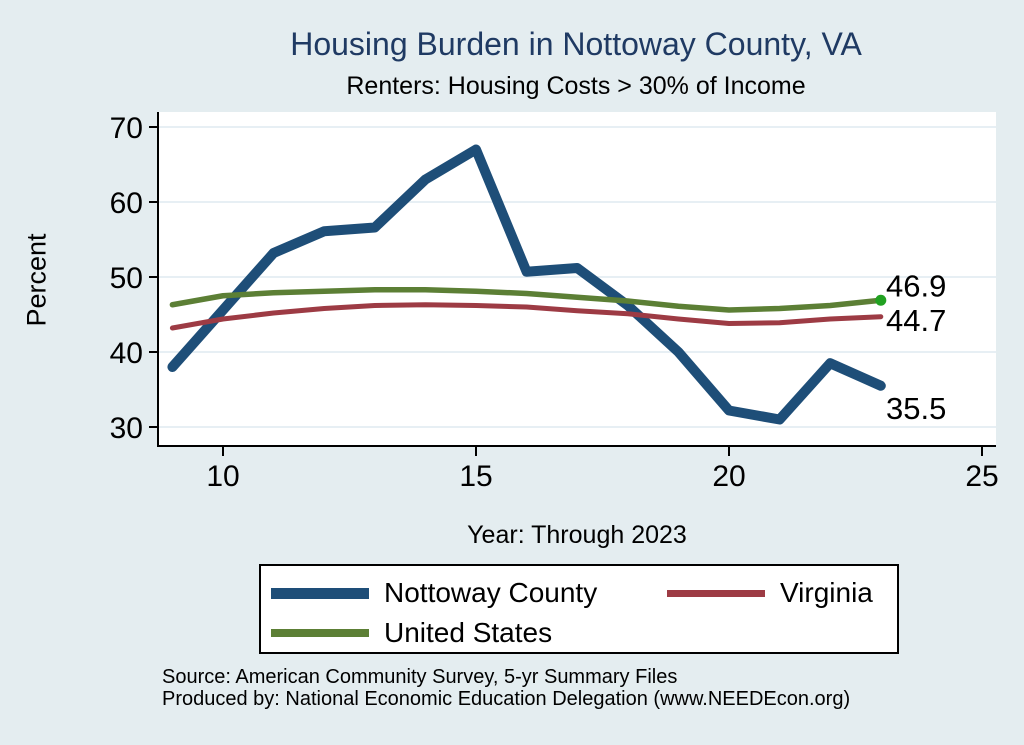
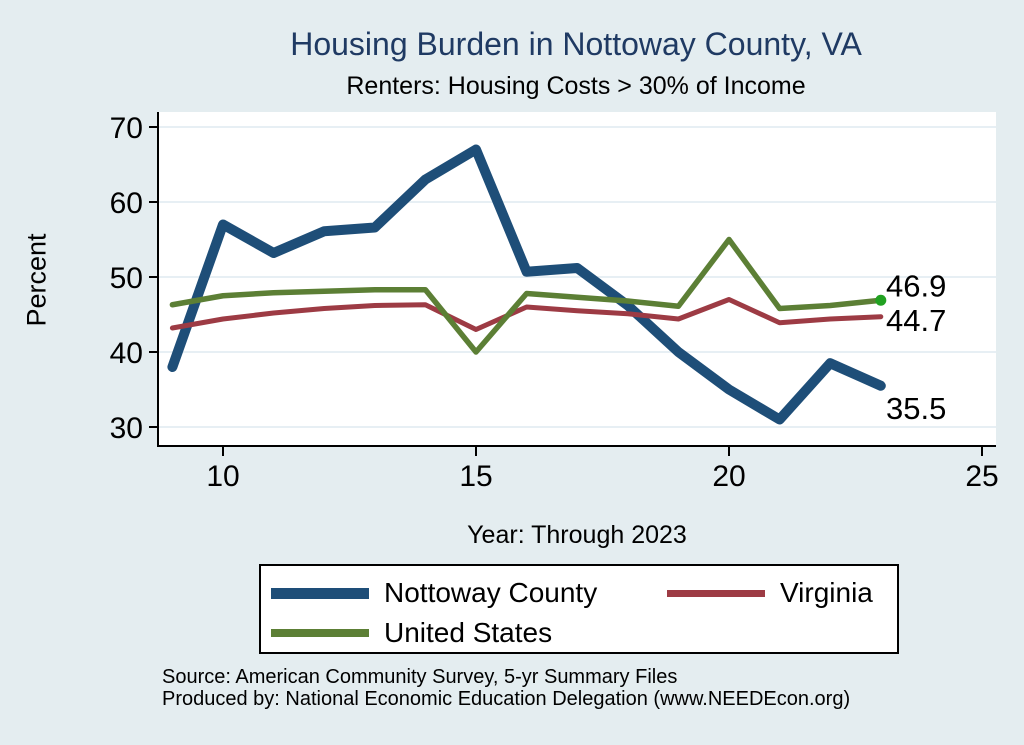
Nottoway County/10: 46 -> 57
Virginia/15: 46 -> 43
United States/15: 48 -> 40
Nottoway County/20: 32 -> 35
Virginia/20: 44 -> 47
United States/20: 46 -> 55
